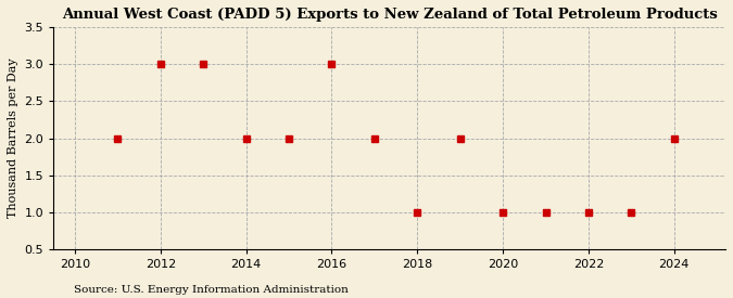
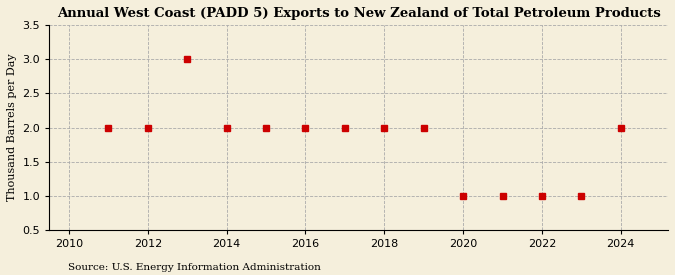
2012: 3 -> 2
2016: 3 -> 2
2018: 1 -> 2
